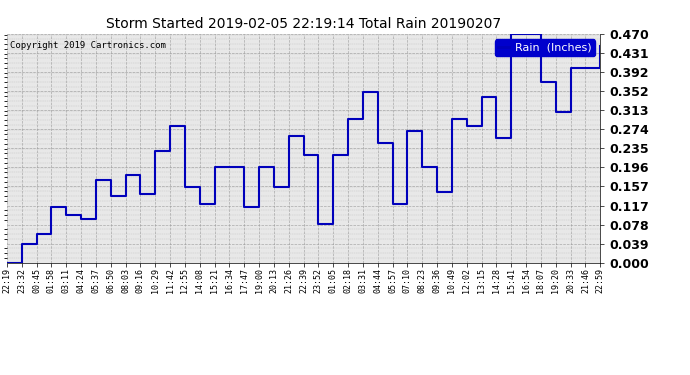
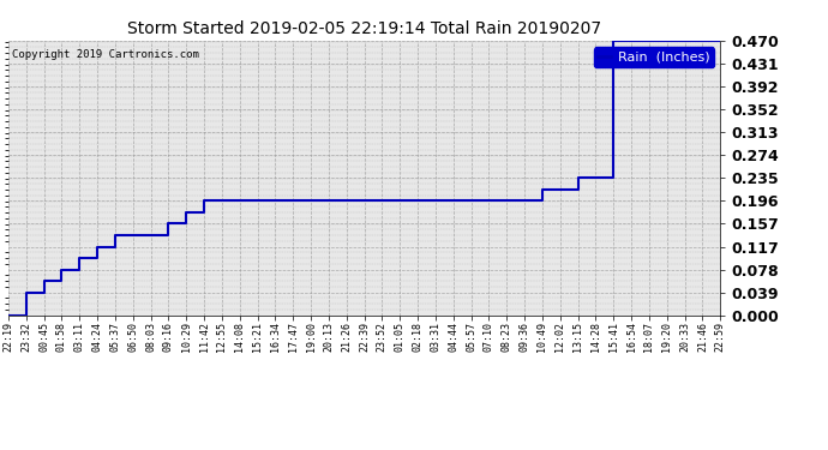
01:58: 0.115 -> 0.078
04:24: 0.090 -> 0.117
05:37: 0.170 -> 0.137
08:03: 0.180 -> 0.137
09:16: 0.140 -> 0.157
10:29: 0.230 -> 0.176
11:42: 0.280 -> 0.196
12:55: 0.155 -> 0.196
14:08: 0.120 -> 0.196
17:47: 0.115 -> 0.196
20:13: 0.155 -> 0.196
21:26: 0.260 -> 0.196
22:39: 0.220 -> 0.196
23:52: 0.080 -> 0.196
01:05: 0.220 -> 0.196
02:18: 0.295 -> 0.196
03:31: 0.350 -> 0.196
04:44: 0.245 -> 0.196
05:57: 0.120 -> 0.196
07:10: 0.270 -> 0.196
09:36: 0.145 -> 0.196
10:49: 0.295 -> 0.215
12:02: 0.280 -> 0.215
13:15: 0.340 -> 0.235
14:28: 0.255 -> 0.235
18:07: 0.370 -> 0.470
19:20: 0.310 -> 0.470
20:33: 0.400 -> 0.470
21:46: 0.400 -> 0.470
22:59: 0.445 -> 0.470
